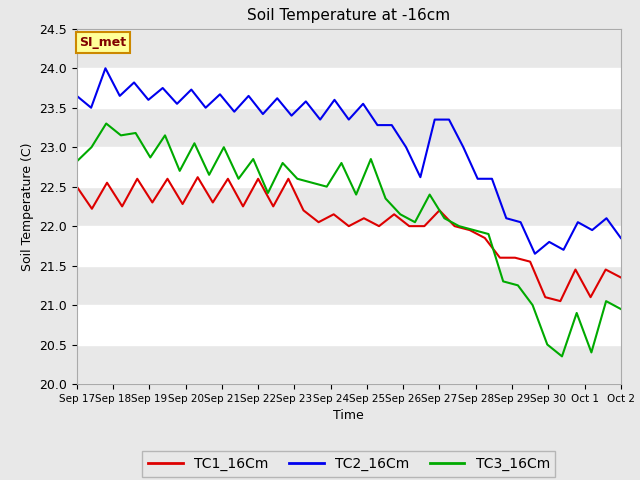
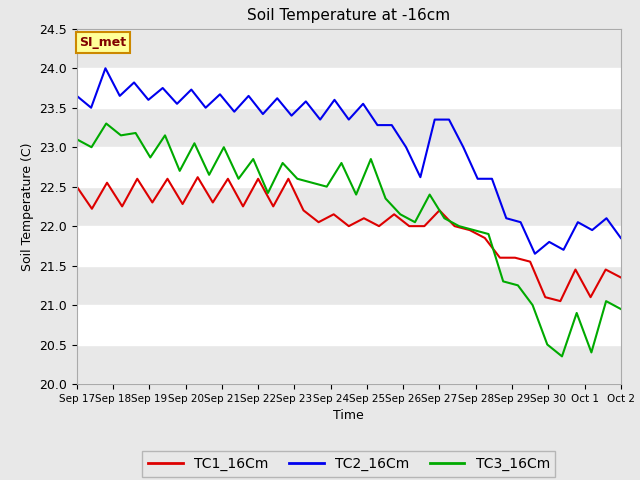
TC3_16Cm/Sep 17: 22.82 -> 23.10
